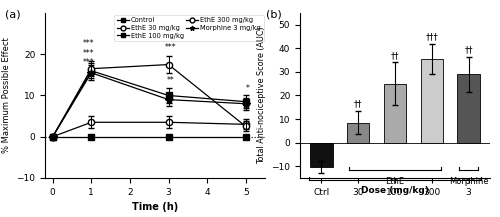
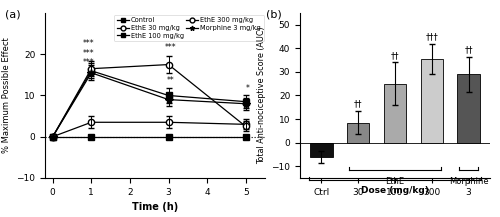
Ctrl: -10.5 -> -6.0
